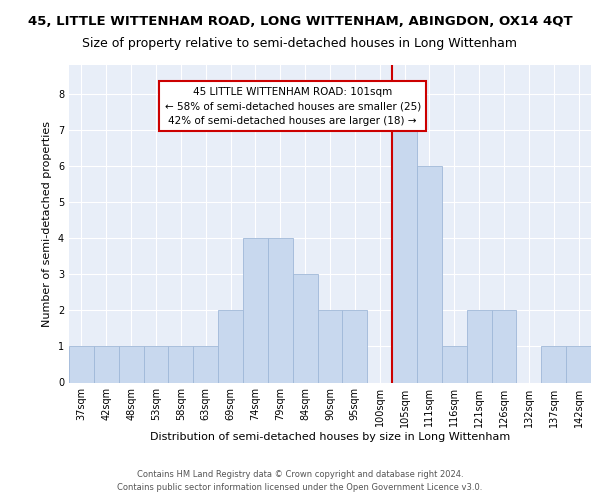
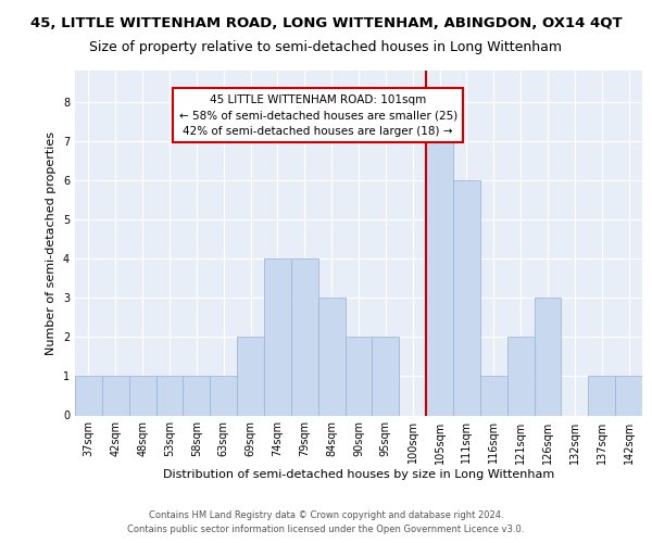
126sqm: 2 -> 3
